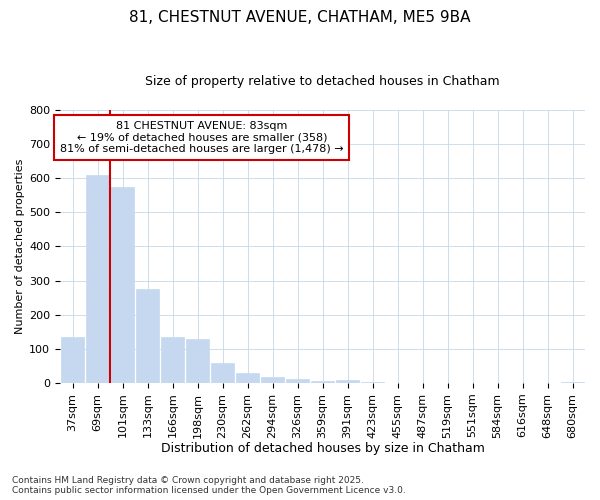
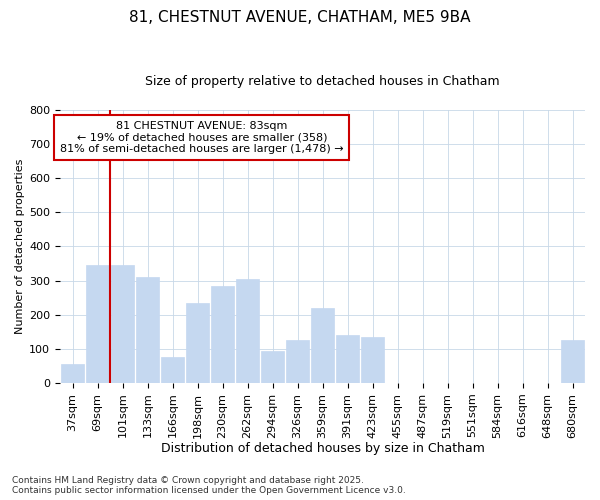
37sqm: 135 -> 55
69sqm: 610 -> 345
101sqm: 575 -> 345
133sqm: 275 -> 310
166sqm: 135 -> 75
198sqm: 130 -> 235
230sqm: 58 -> 285
262sqm: 30 -> 305
294sqm: 17 -> 95
326sqm: 12 -> 125
359sqm: 5 -> 220
391sqm: 8 -> 140
423sqm: 2 -> 135
680sqm: 3 -> 125
